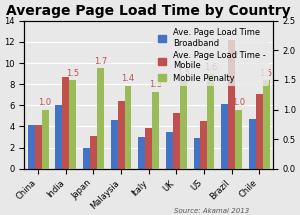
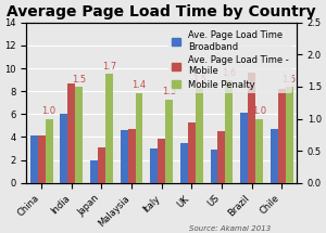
Ave. Page Load Time - Mobile/Malaysia: 6.4 -> 4.7
Ave. Page Load Time - Mobile/Brazil: 12.2 -> 9.6
Ave. Page Load Time - Mobile/Chile: 7.1 -> 8.2
